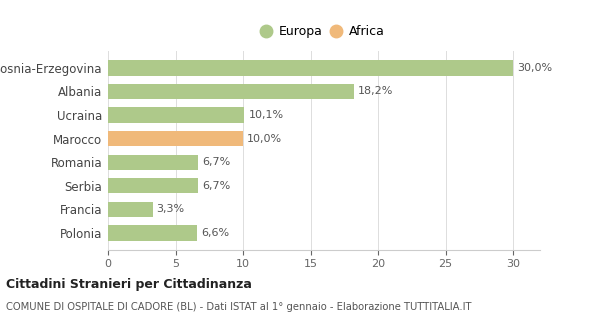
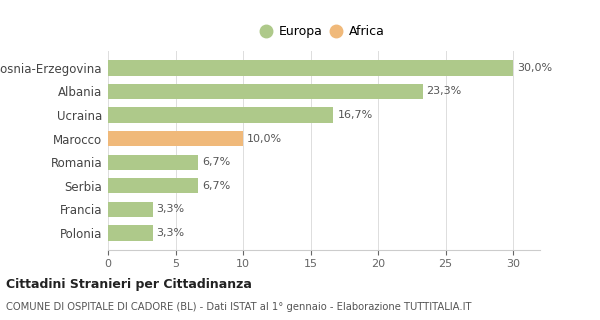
Albania: 18,2% -> 23,3%
Ucraina: 10,1% -> 16,7%
Polonia: 6,6% -> 3,3%
